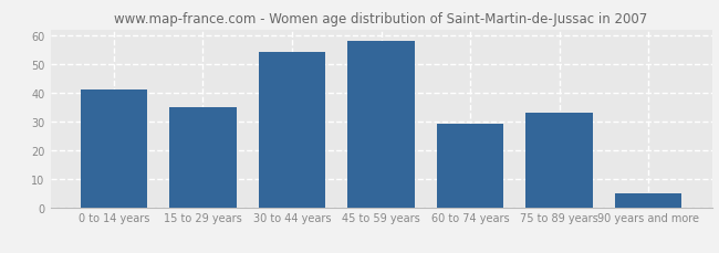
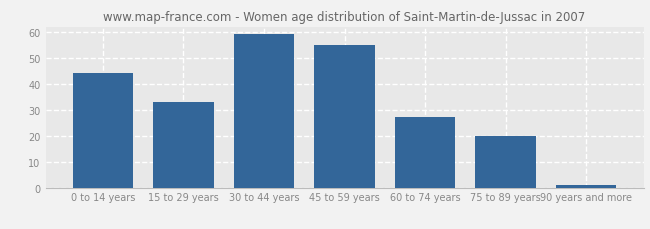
0 to 14 years: 41 -> 44
15 to 29 years: 35 -> 33
30 to 44 years: 54 -> 59
45 to 59 years: 58 -> 55
60 to 74 years: 29 -> 27
75 to 89 years: 33 -> 20
90 years and more: 5 -> 1
